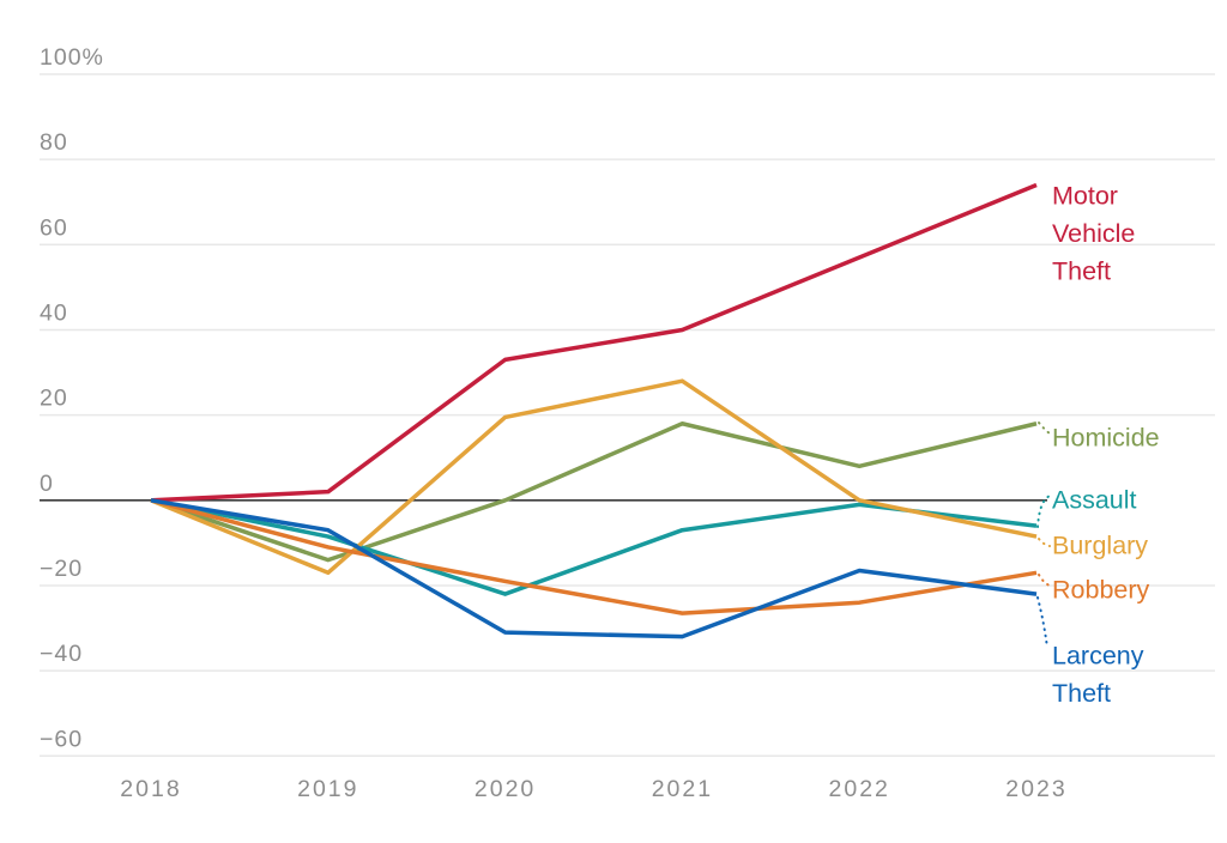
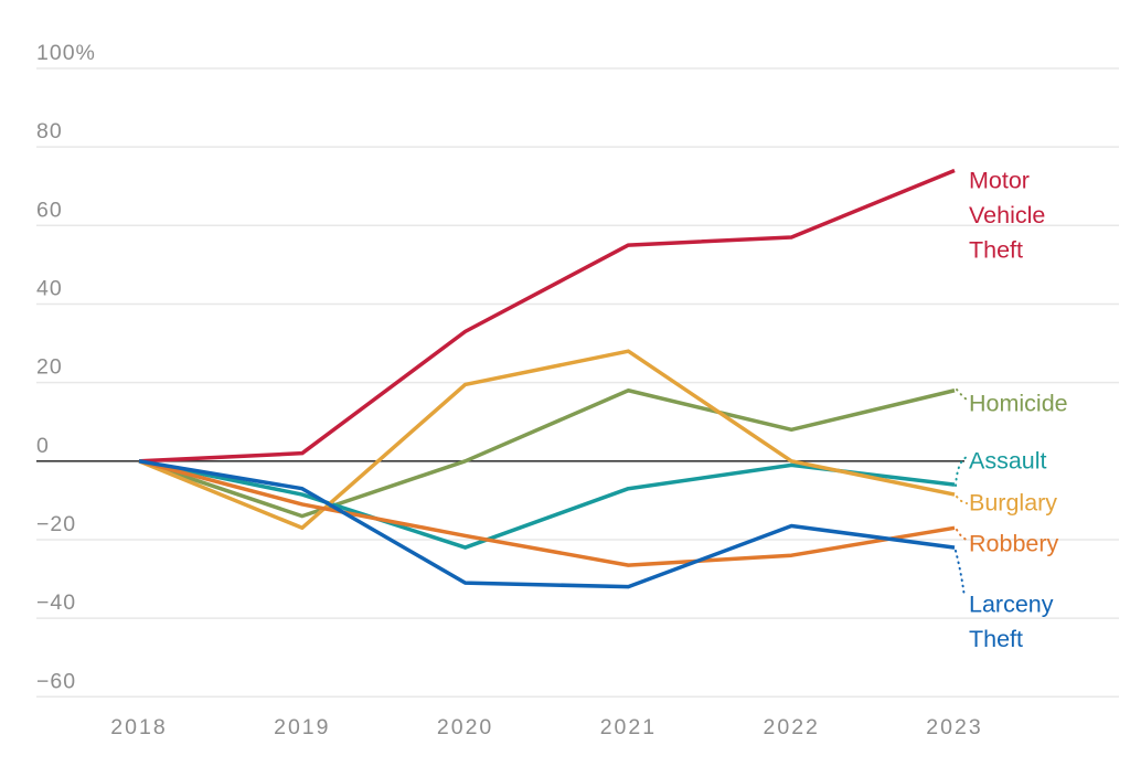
Motor Vehicle Theft/2021: 40% -> 55%
